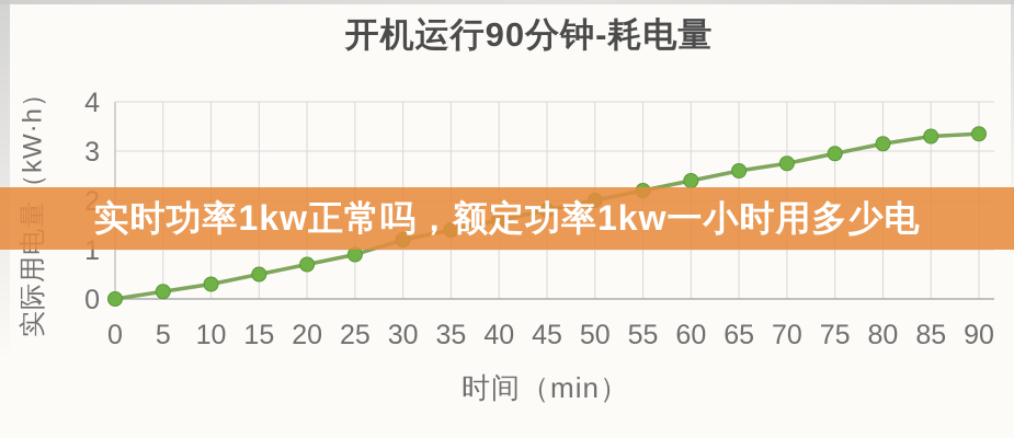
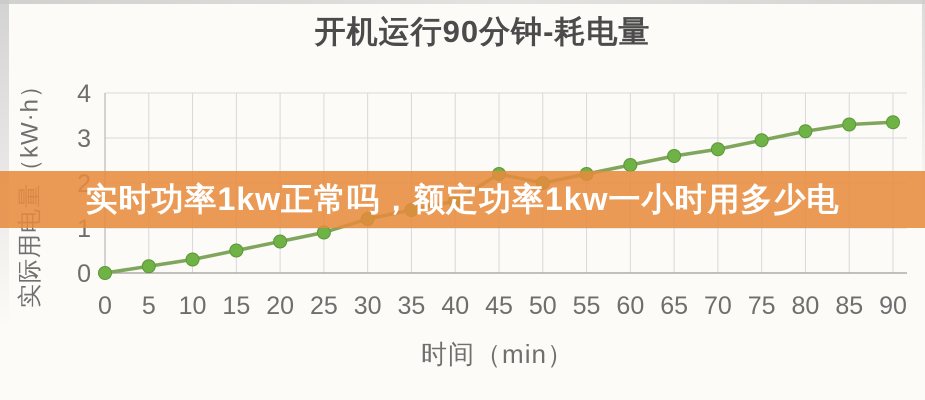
45: 1.8 -> 2.2
